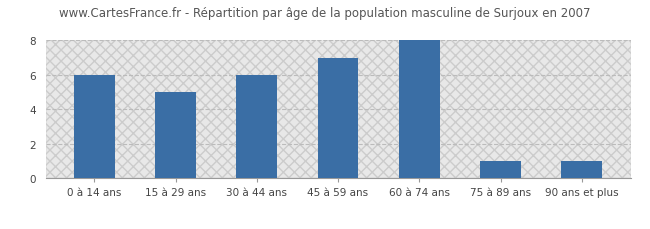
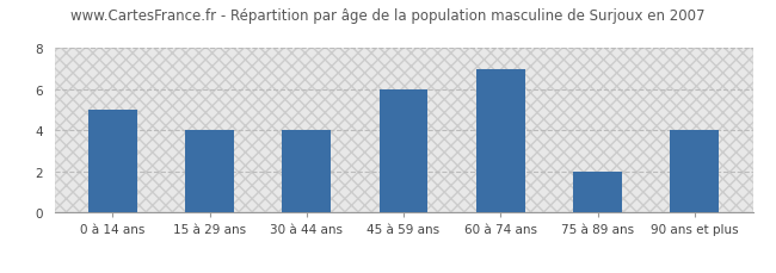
0 à 14 ans: 6 -> 5
15 à 29 ans: 5 -> 4
30 à 44 ans: 6 -> 4
45 à 59 ans: 7 -> 6
60 à 74 ans: 8 -> 7
75 à 89 ans: 1 -> 2
90 ans et plus: 1 -> 4
